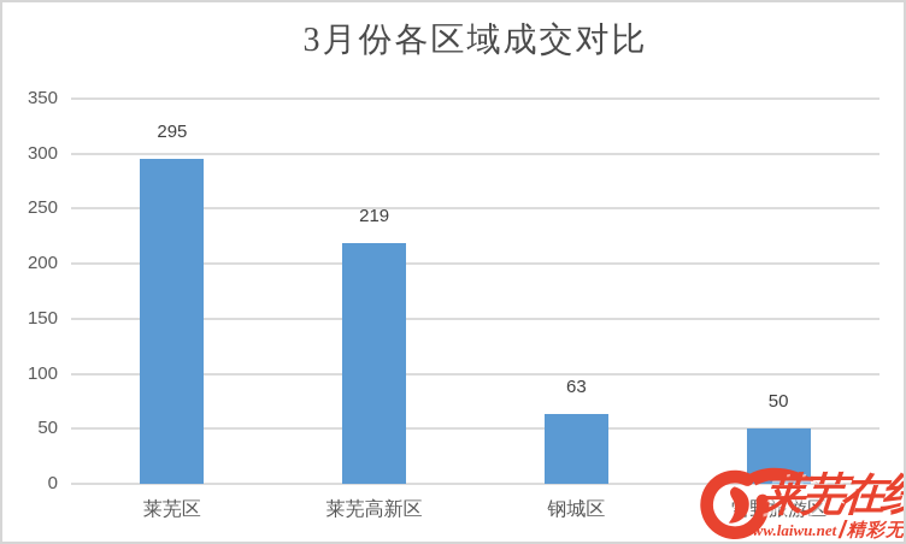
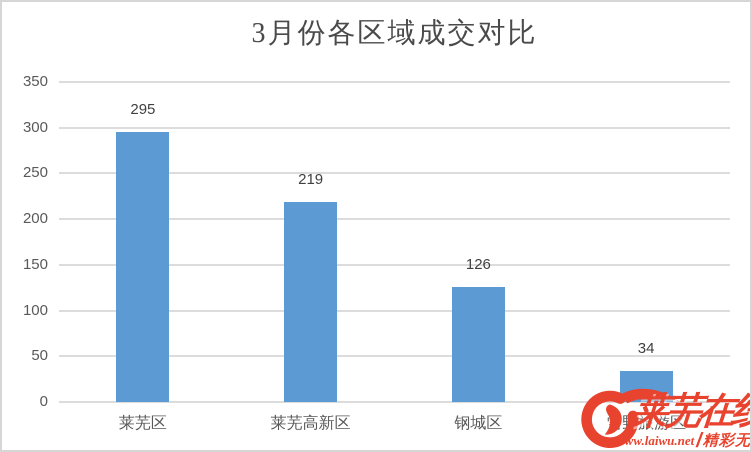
钢城区: 63 -> 126
雪野旅游区: 50 -> 34
